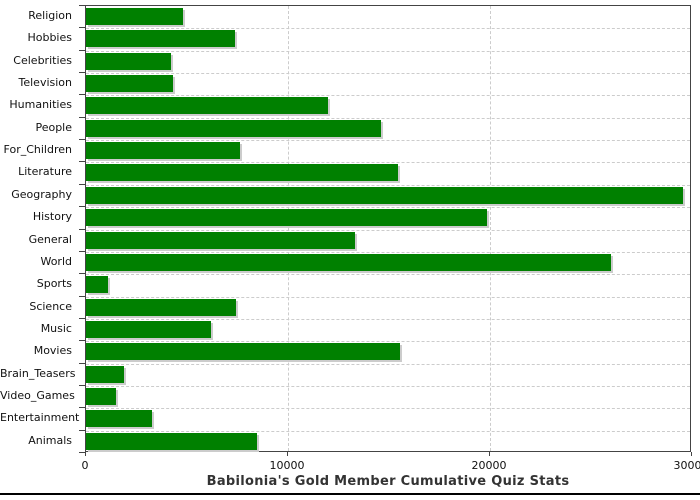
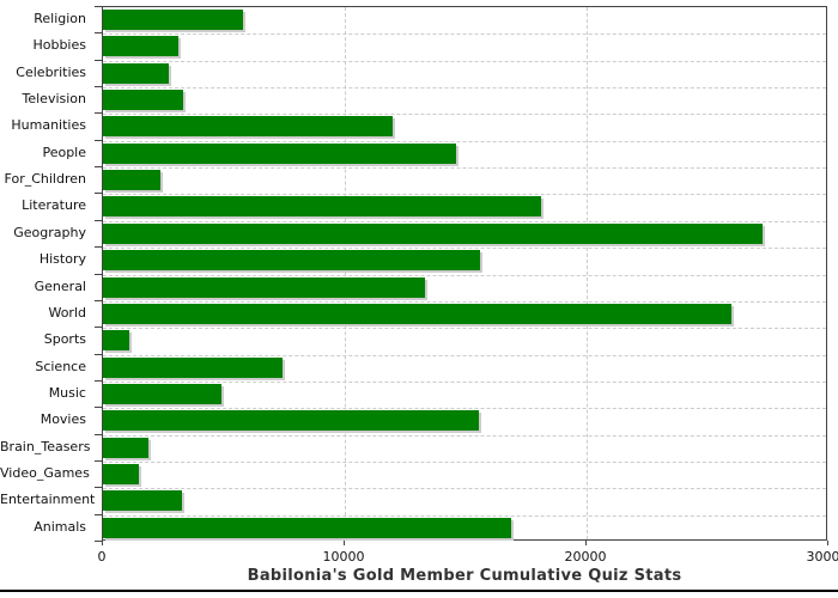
Religion: 4800 -> 5800
Hobbies: 7400 -> 3100
Celebrities: 4200 -> 2700
Television: 4300 -> 3300
For_Children: 7600 -> 2400
Literature: 15400 -> 18100
Geography: 29600 -> 27300
History: 19800 -> 15600
Music: 6200 -> 4900
Animals: 8400 -> 16900
